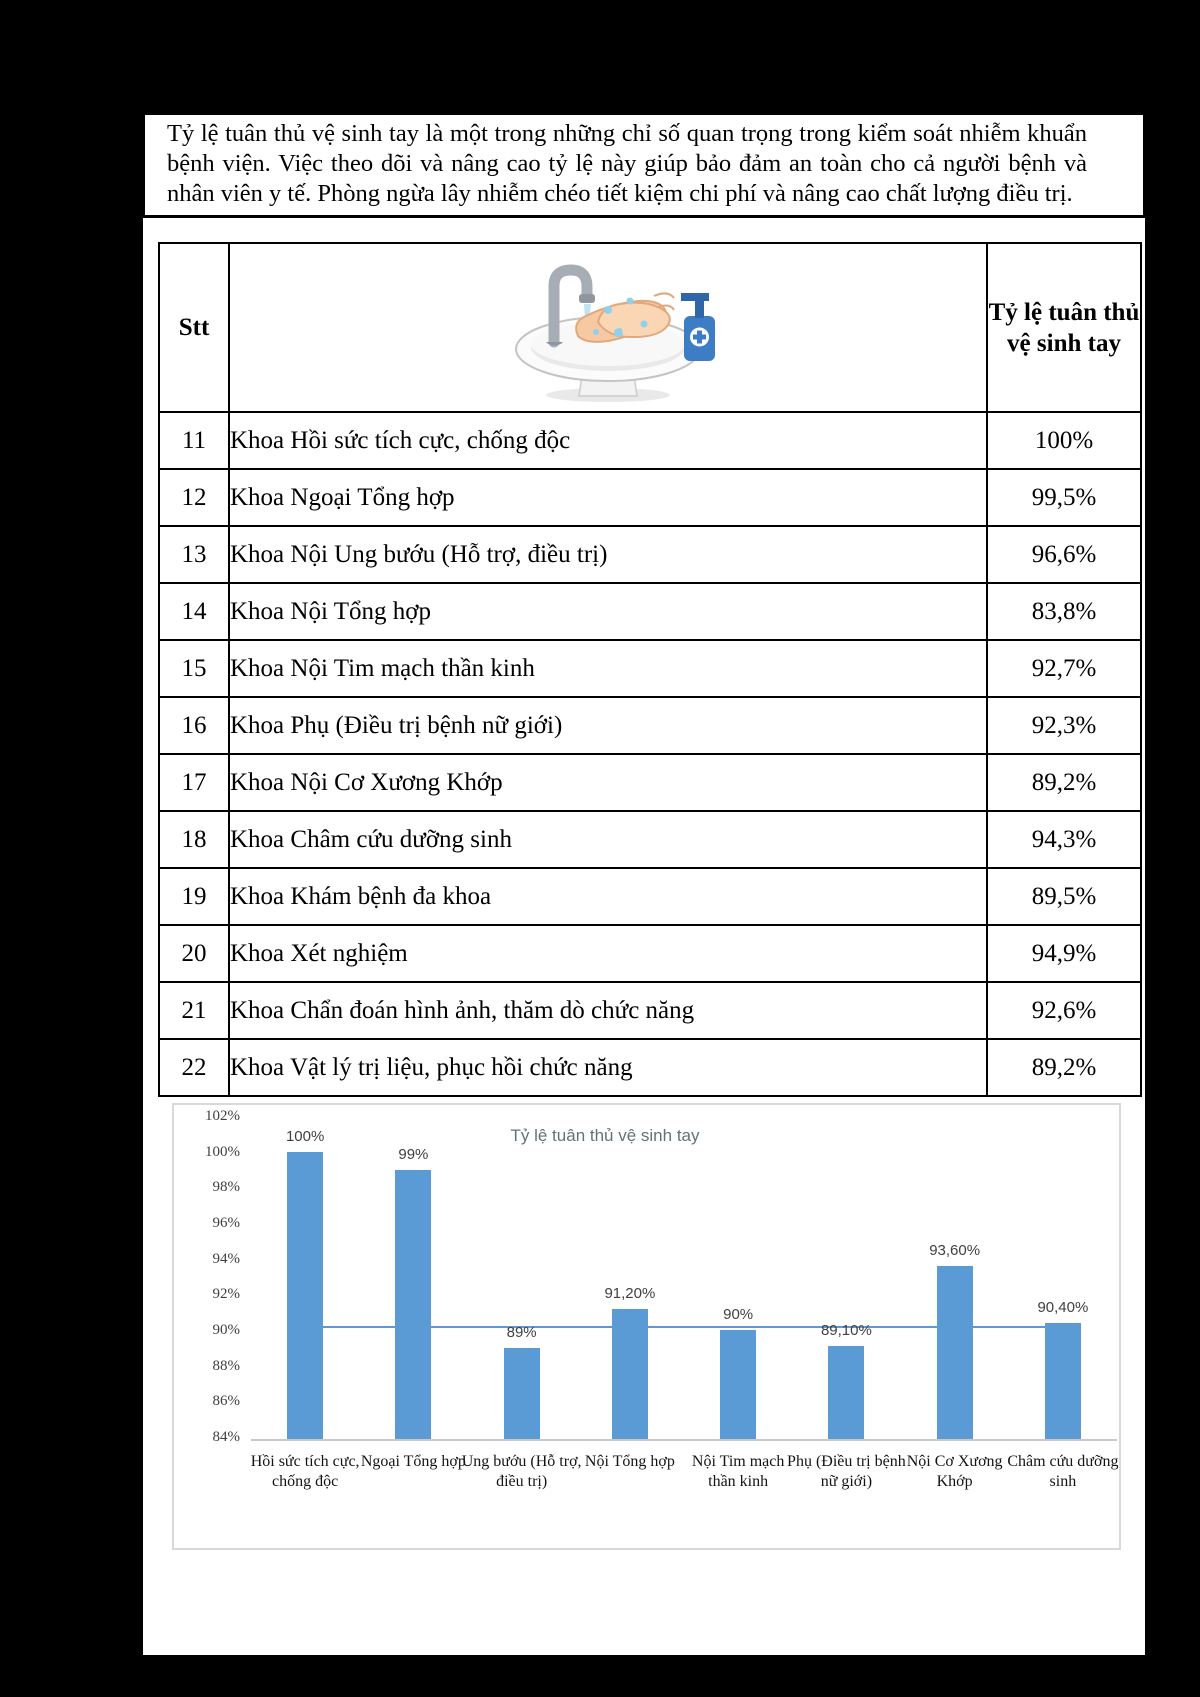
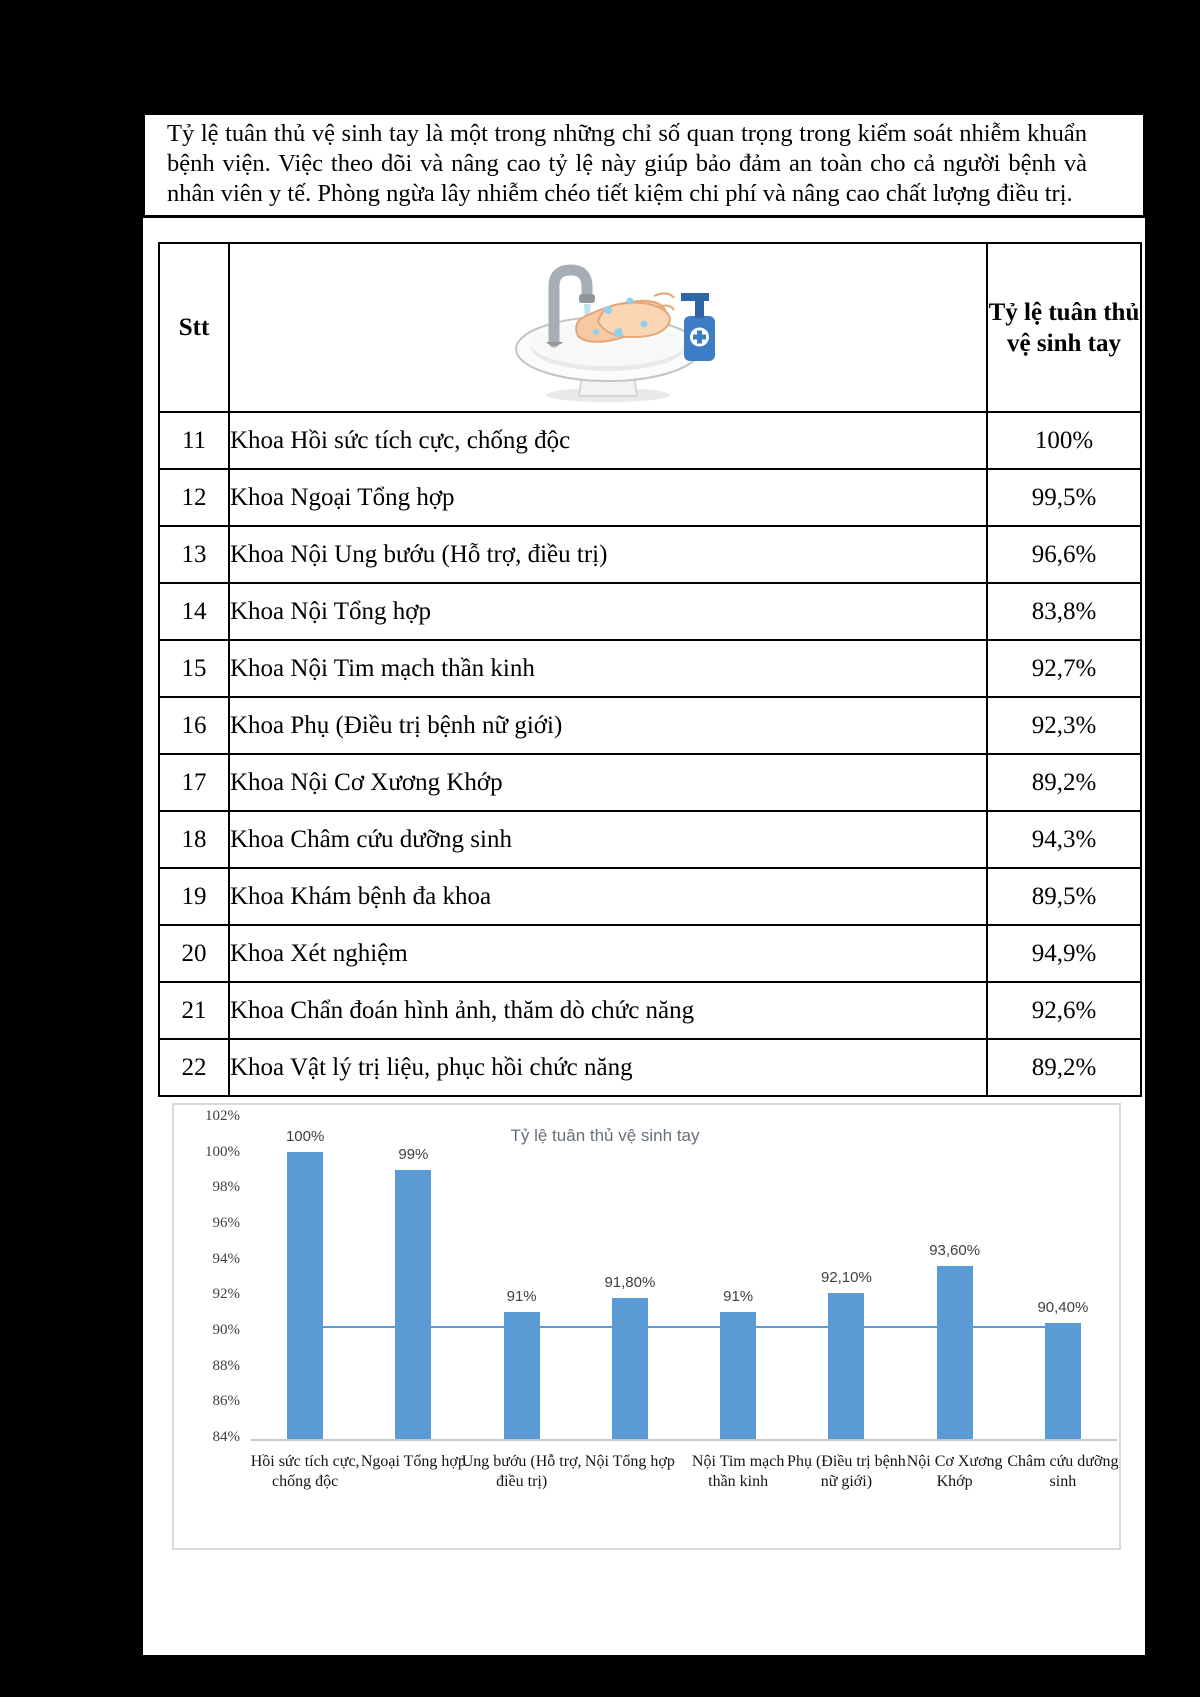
Ung bướu (Hỗ trợ, điều trị): 89% -> 91%
Nội Tổng hợp: 91,20% -> 91,80%
Nội Tim mạch thần kinh: 90% -> 91%
Phụ (Điều trị bệnh nữ giới): 89,10% -> 92,10%
